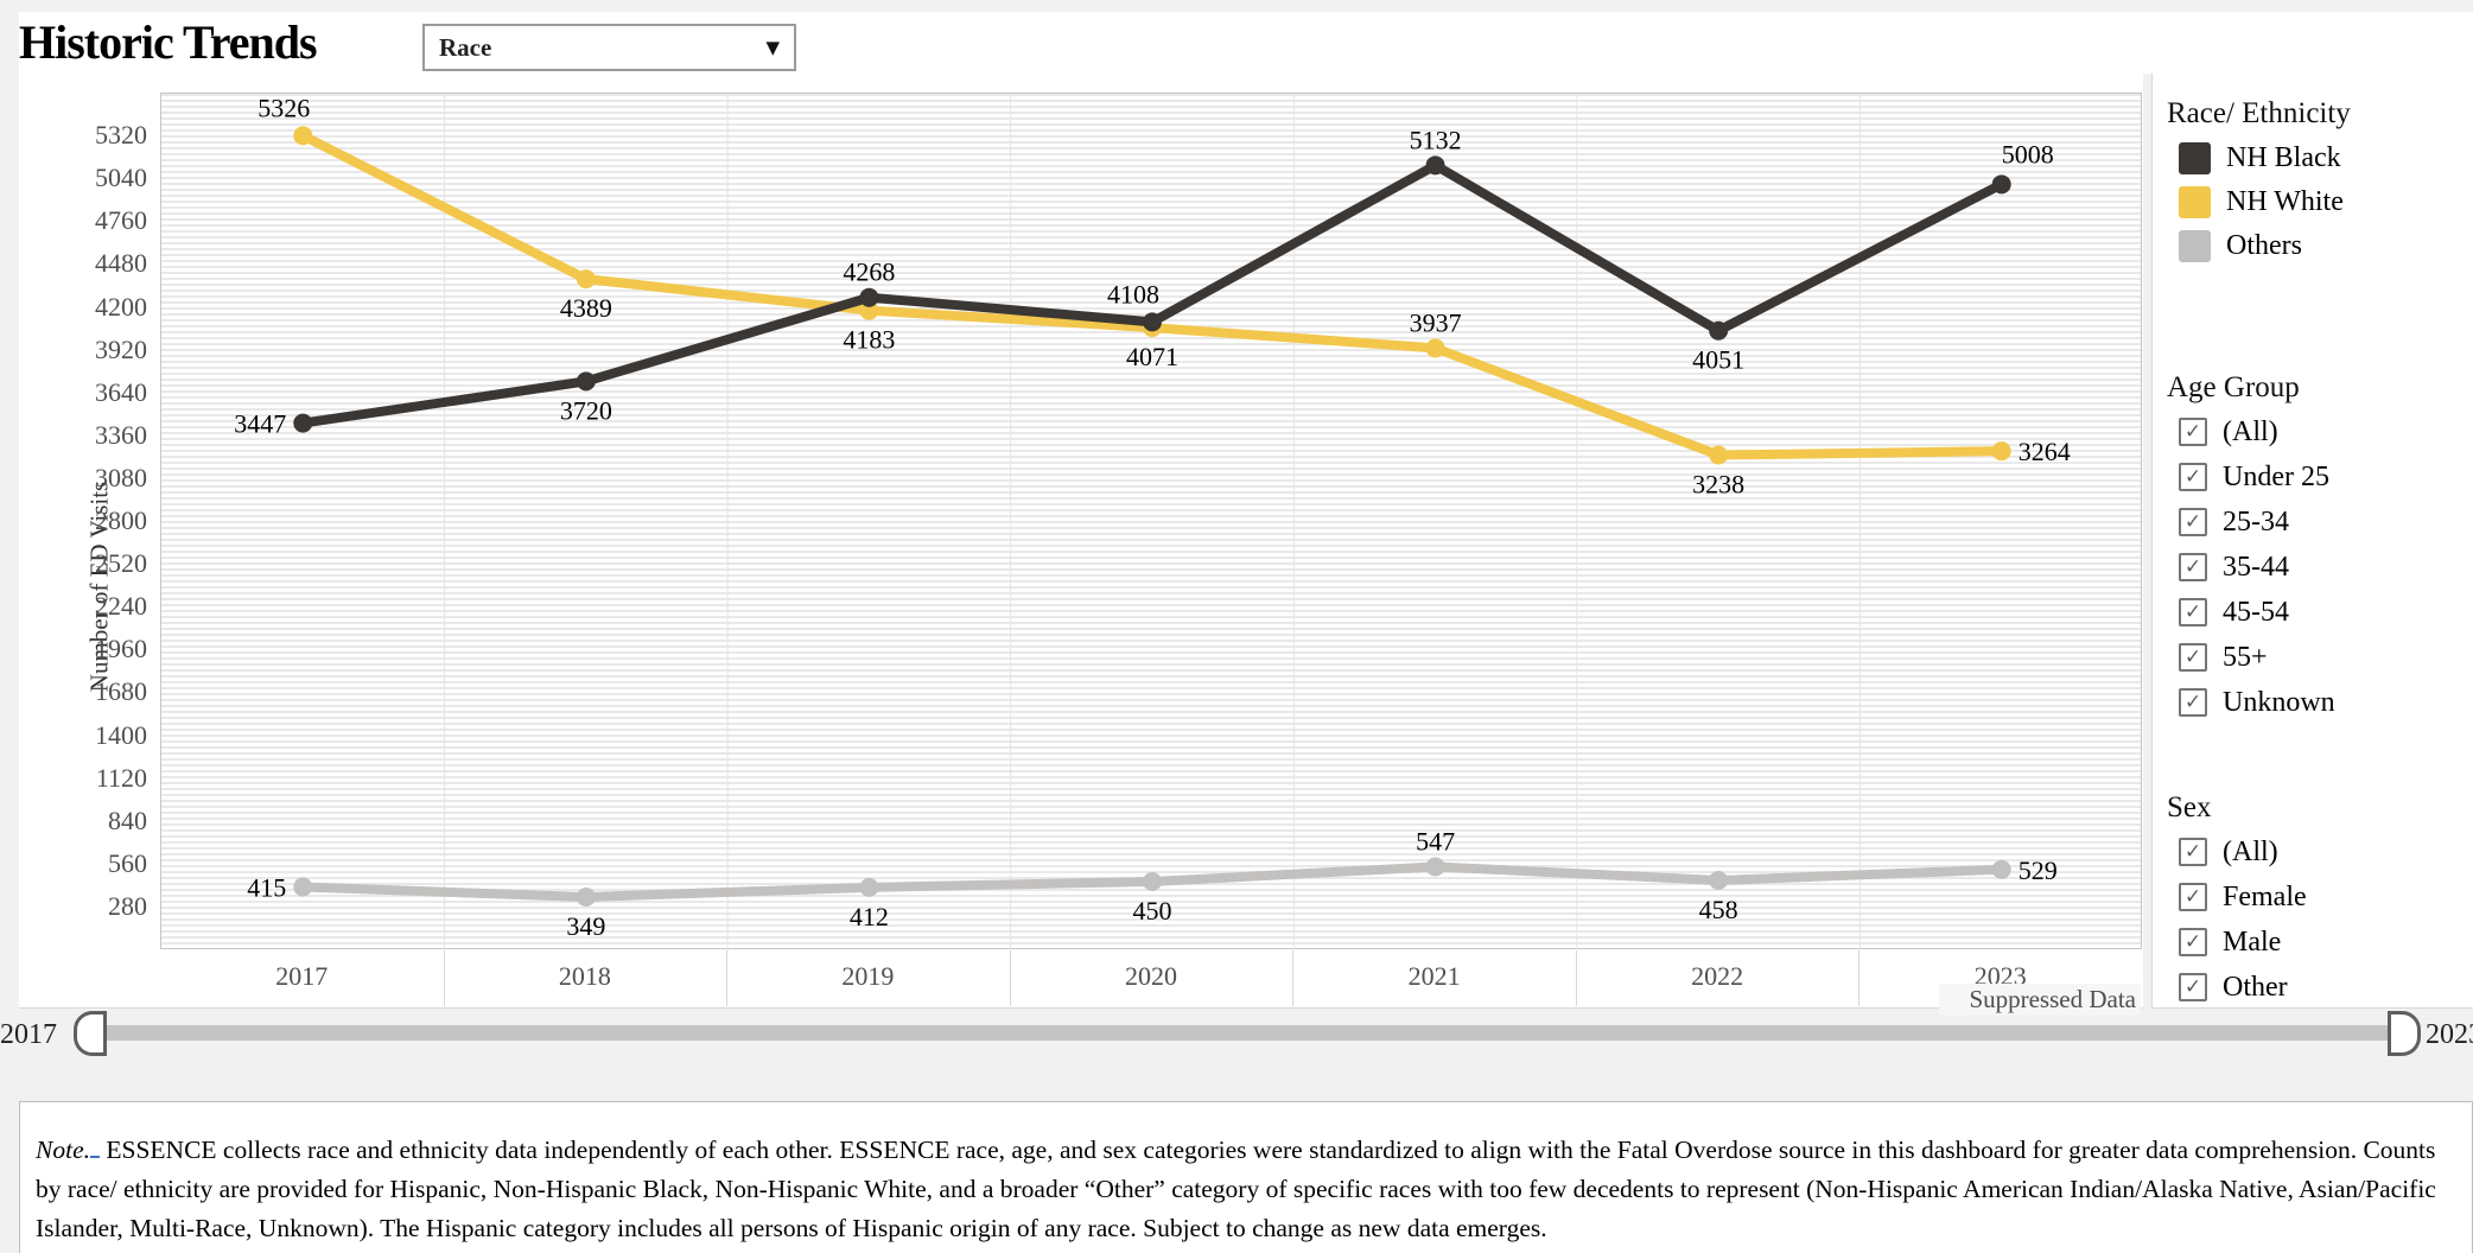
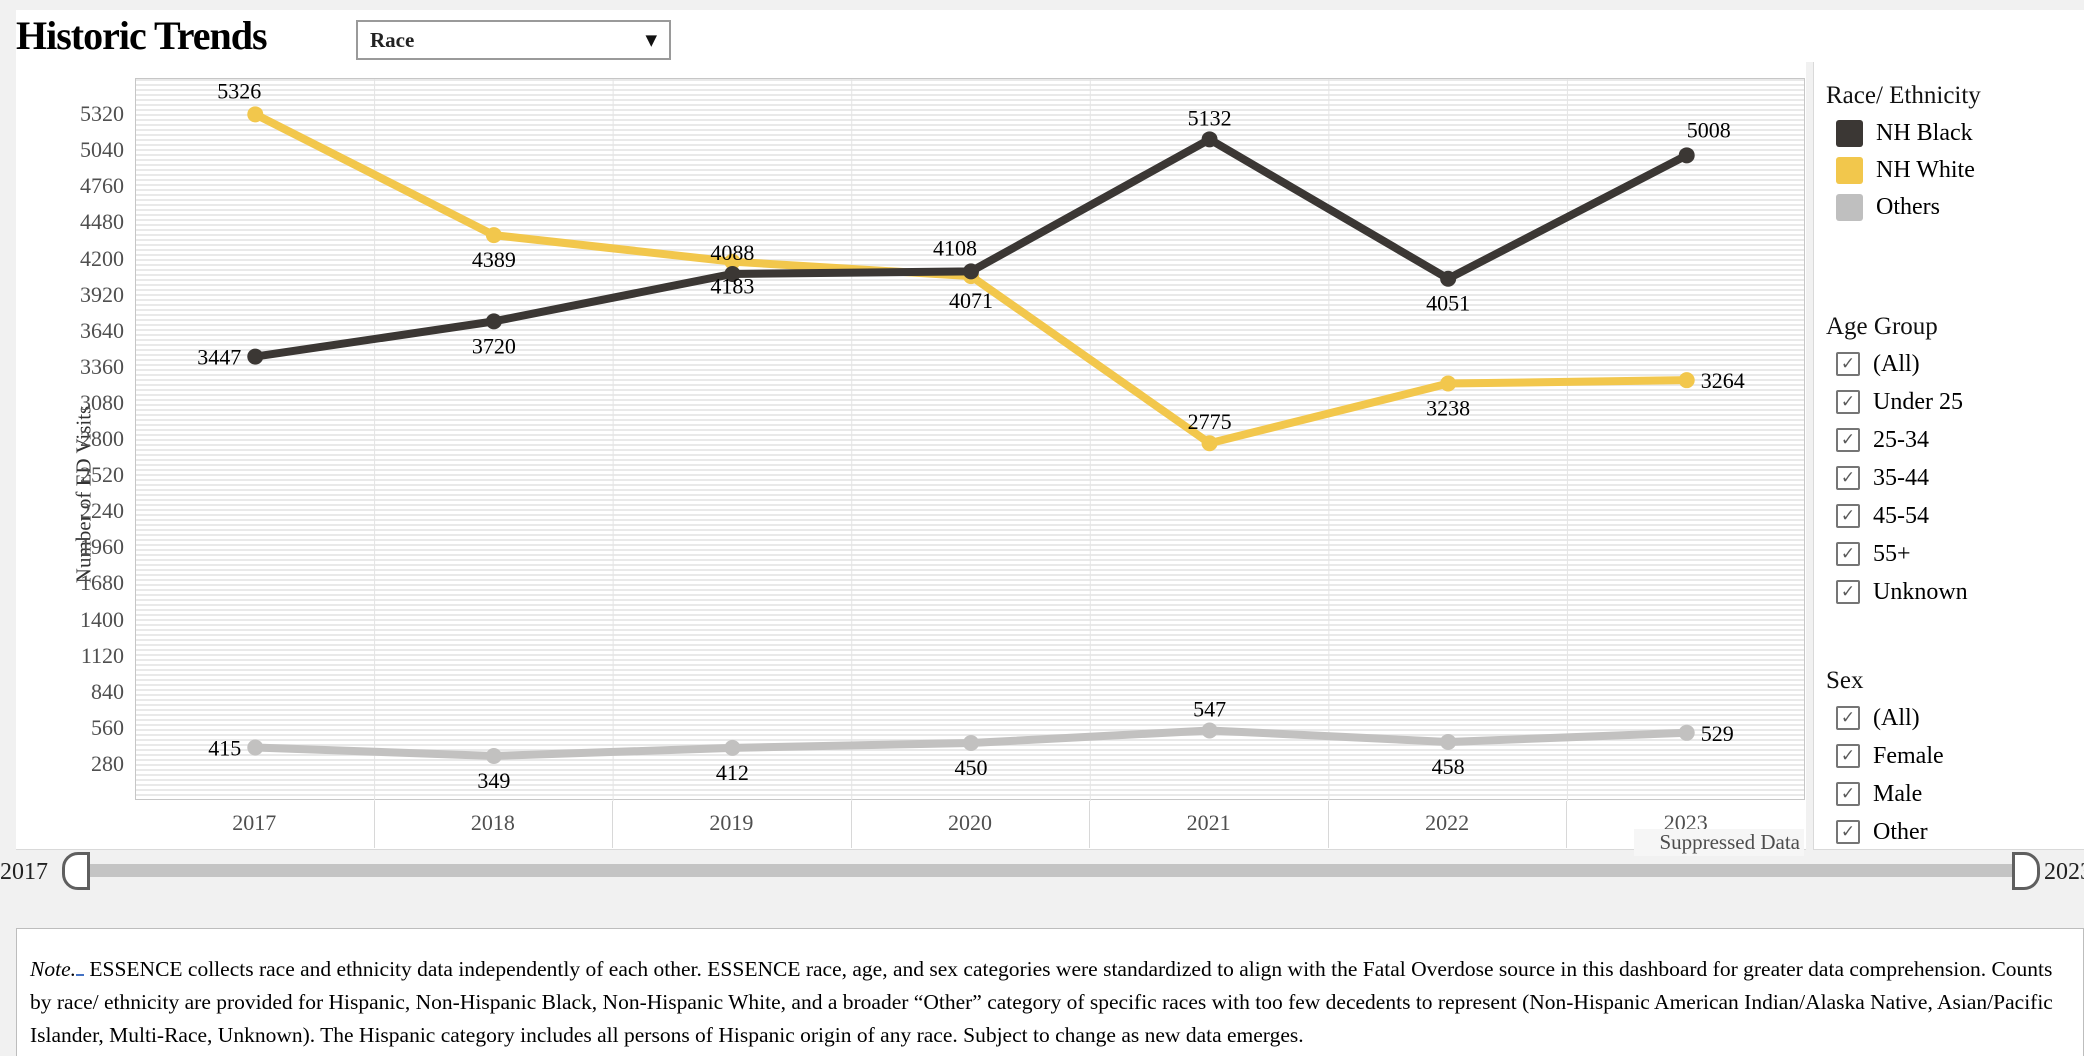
NH Black/2019: 4268 -> 4088
NH White/2021: 3937 -> 2775
